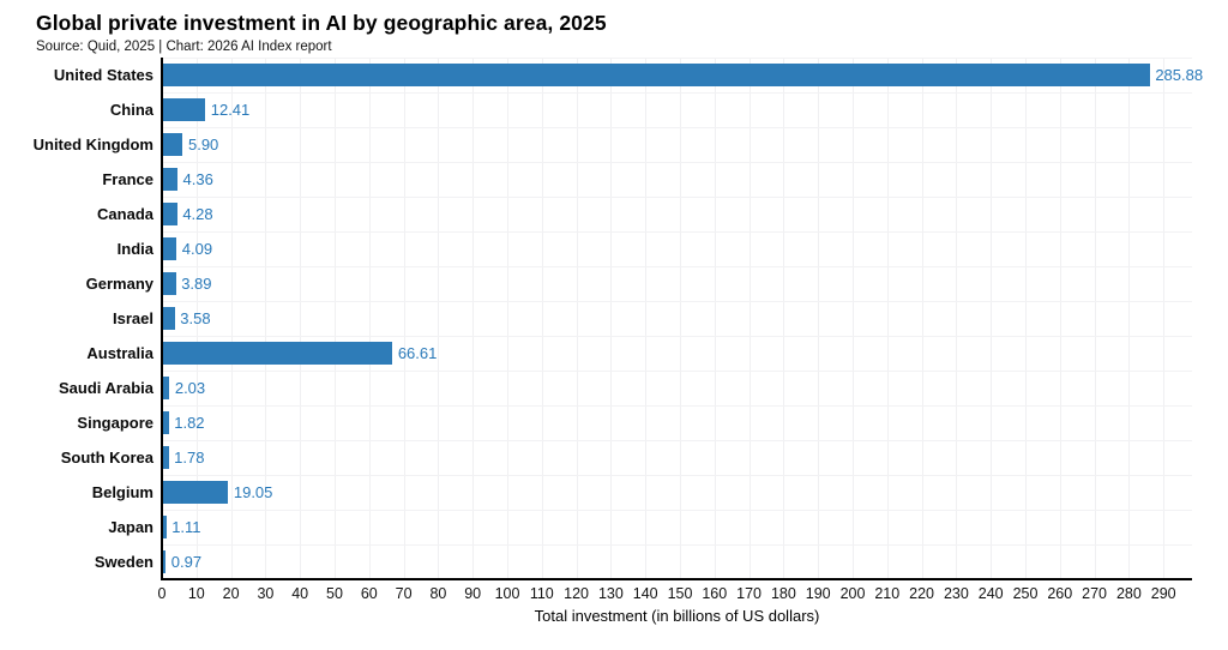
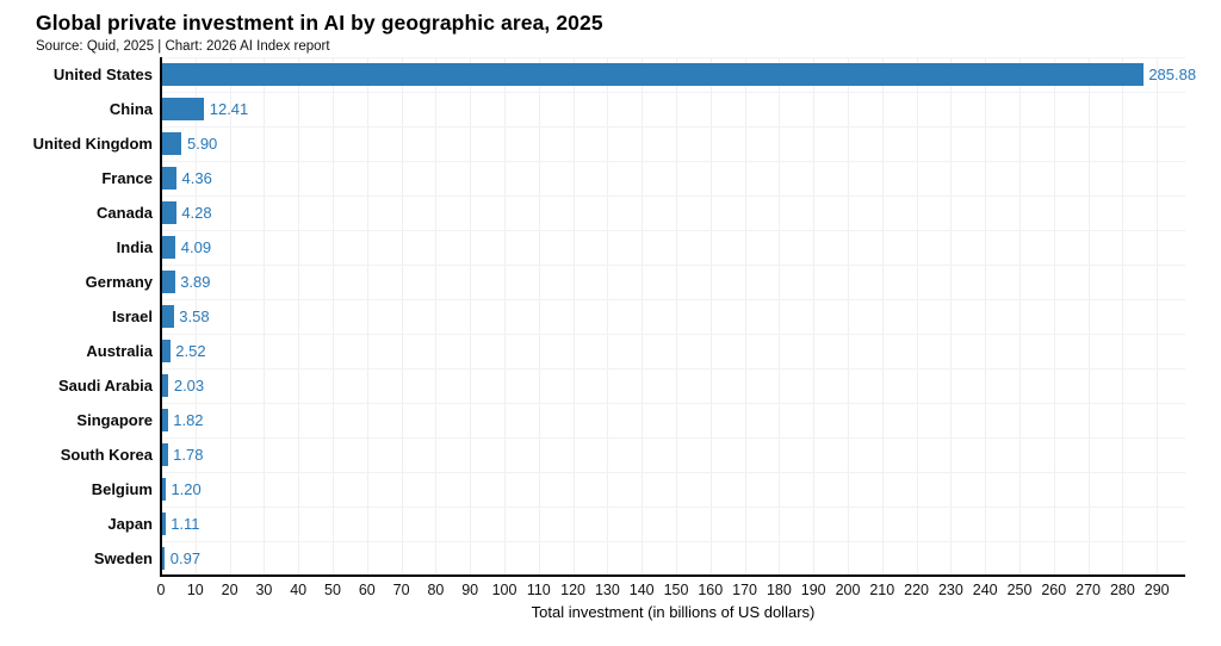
Australia: 66.61 -> 2.52
Belgium: 19.05 -> 1.20
